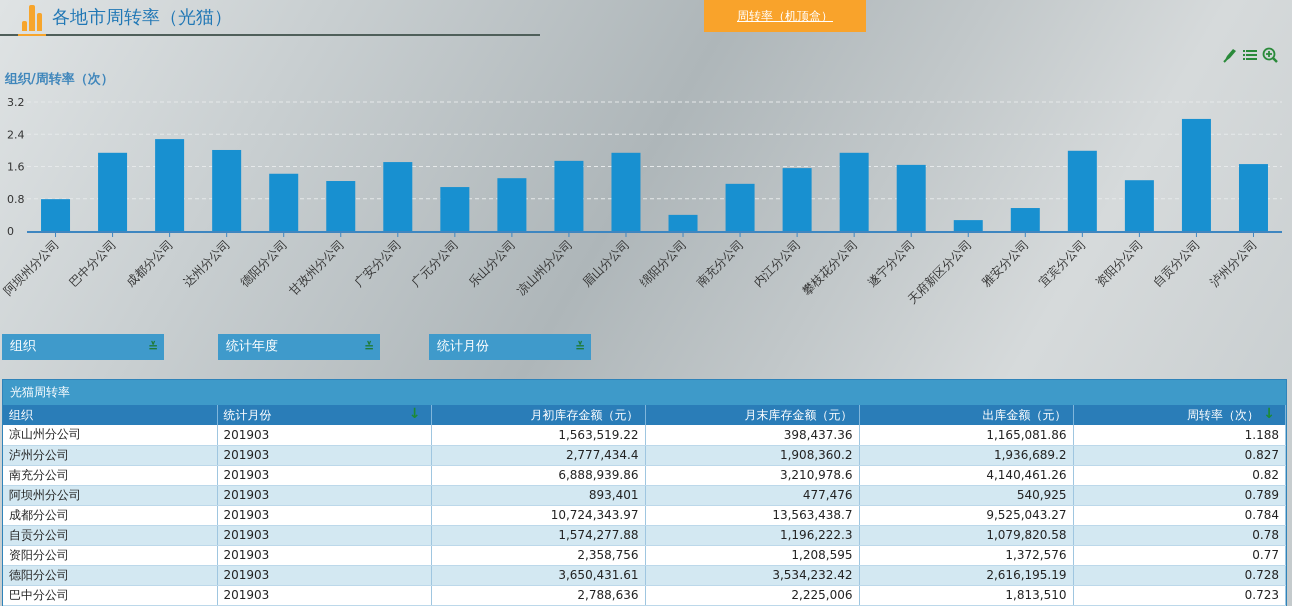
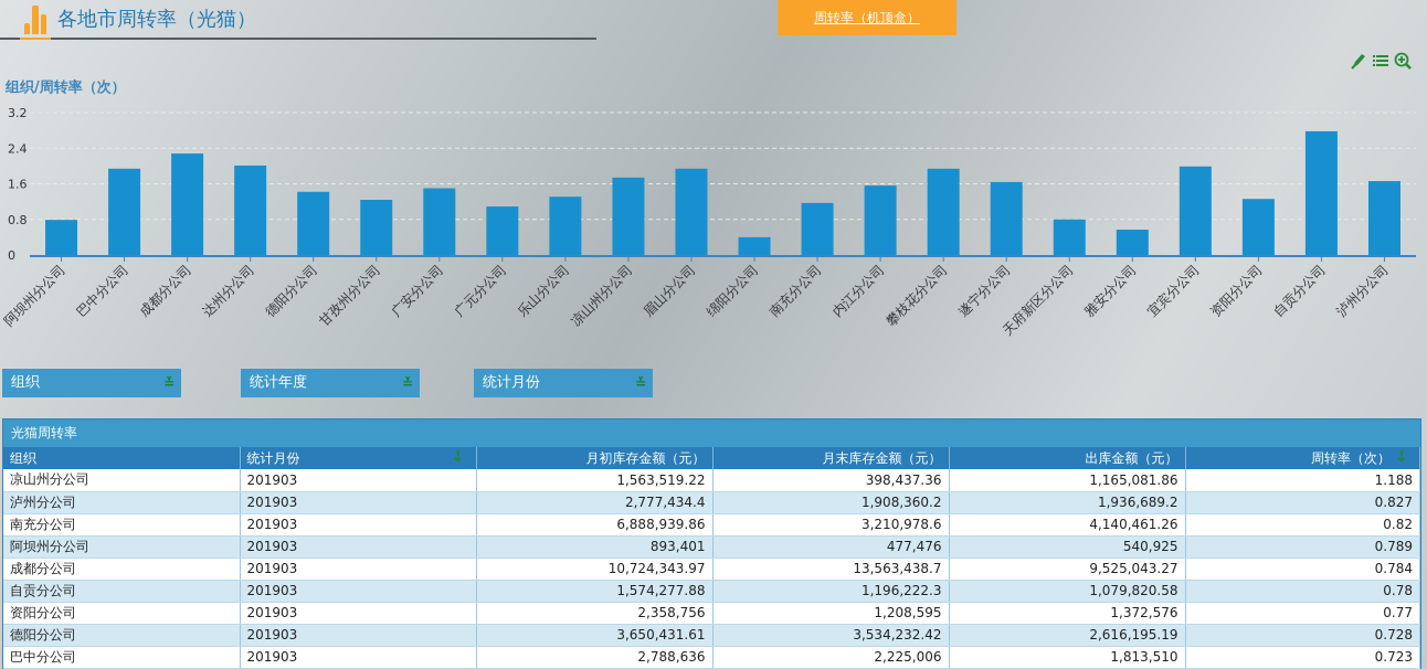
广安分公司: 1.7 -> 1.5
天府新区分公司: 0.3 -> 0.8
